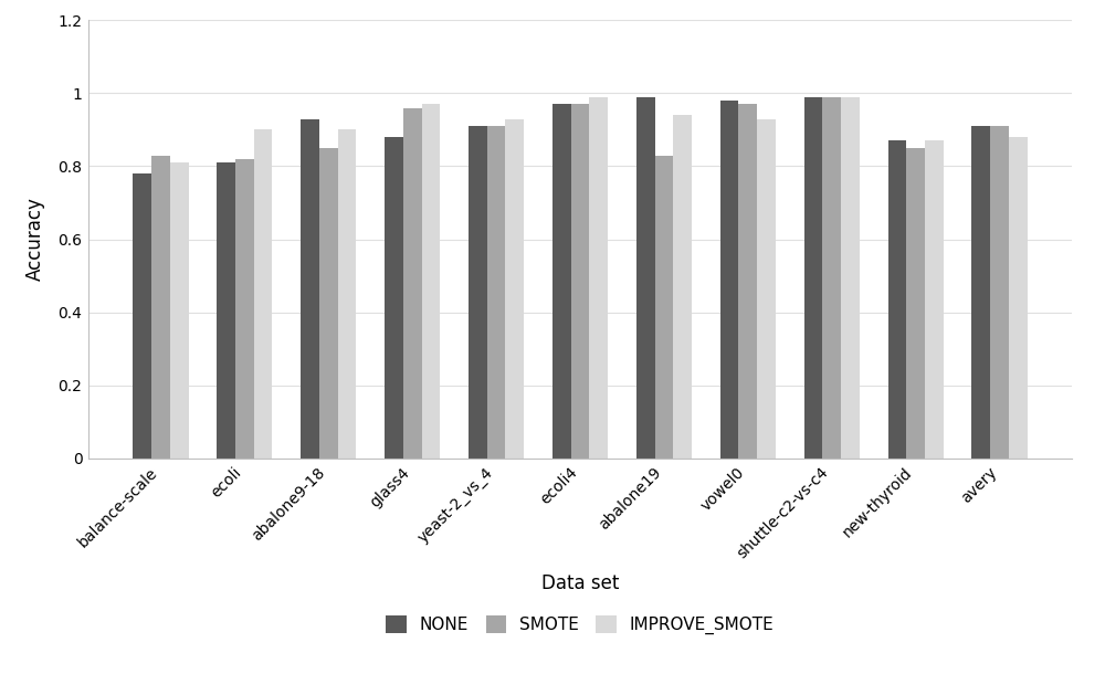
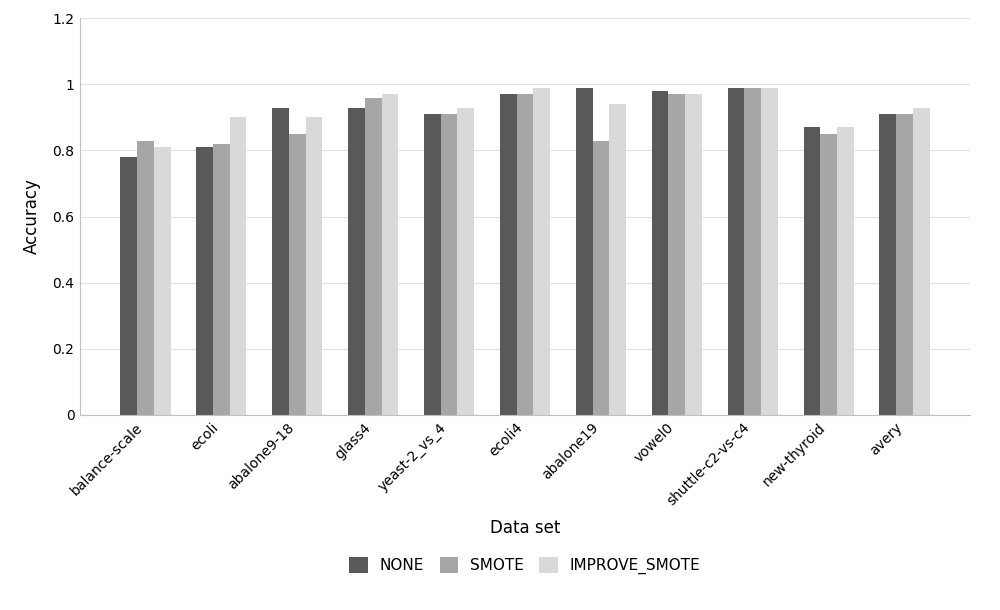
NONE/glass4: 0.88 -> 0.93
IMPROVE_SMOTE/vowel0: 0.93 -> 0.97
IMPROVE_SMOTE/avery: 0.88 -> 0.93
